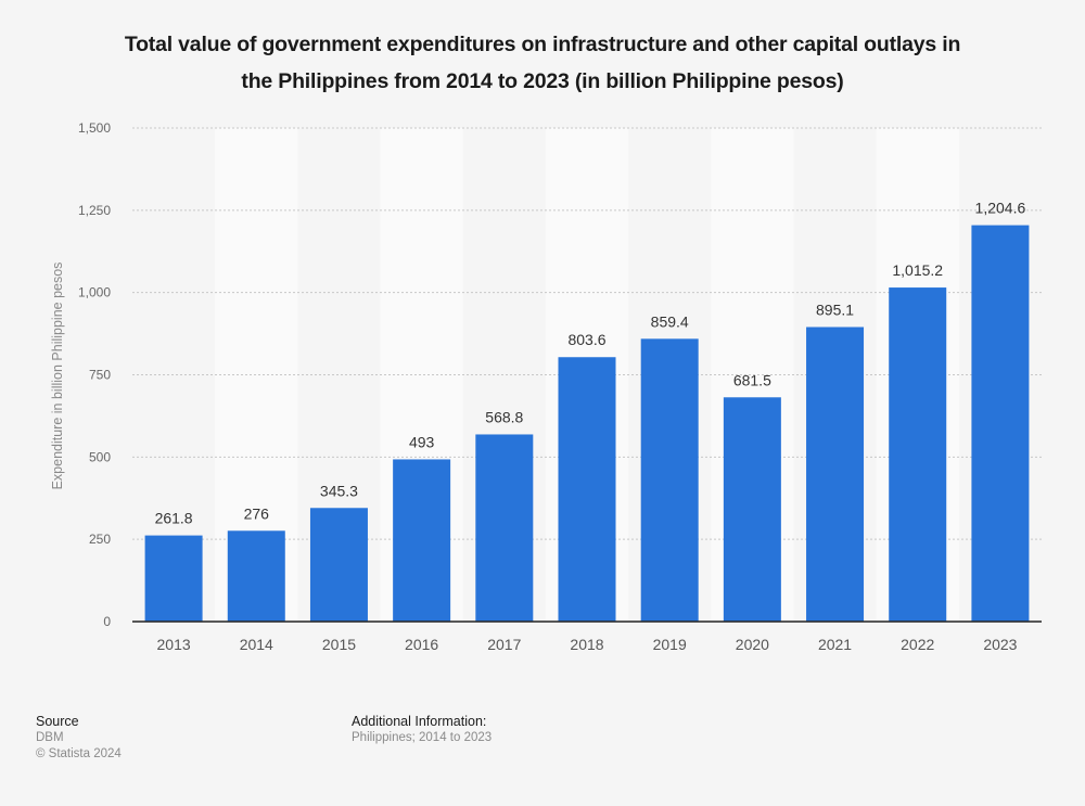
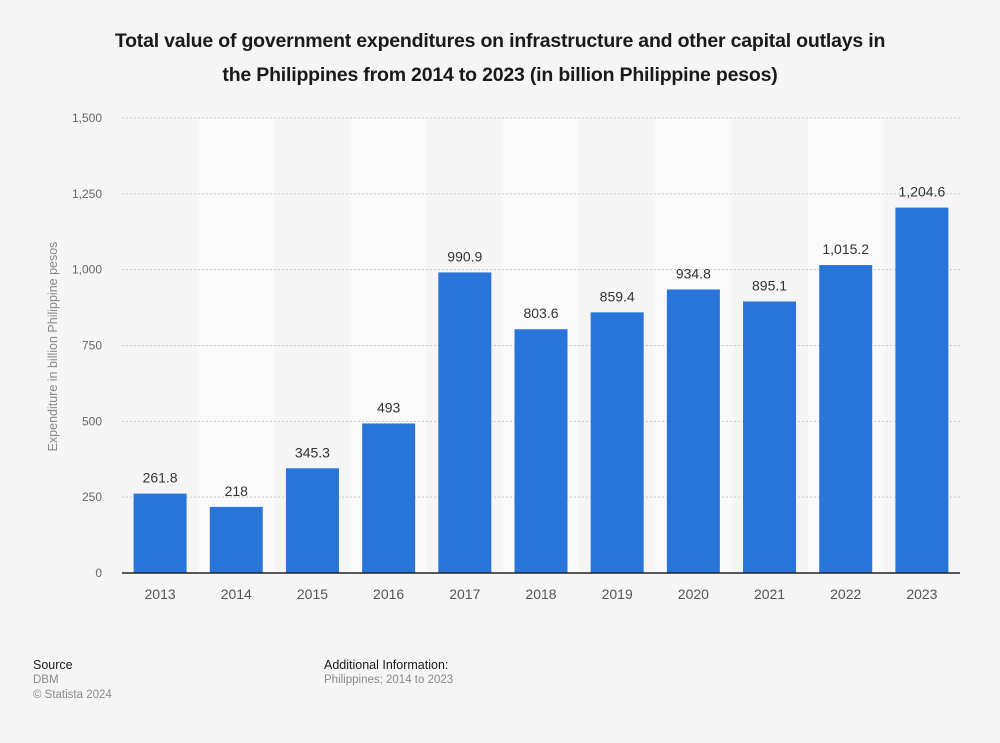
2014: 276 -> 218
2017: 568.8 -> 990.9
2020: 681.5 -> 934.8
